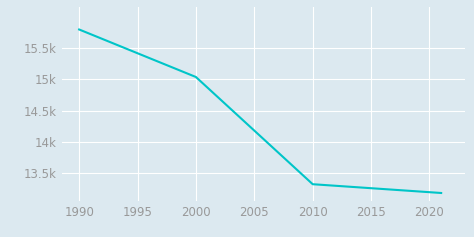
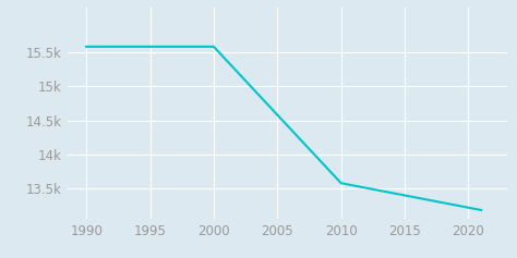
1990: 15.79k -> 15.58k
2000: 15.04k -> 15.58k
2010: 13.32k -> 13.58k
